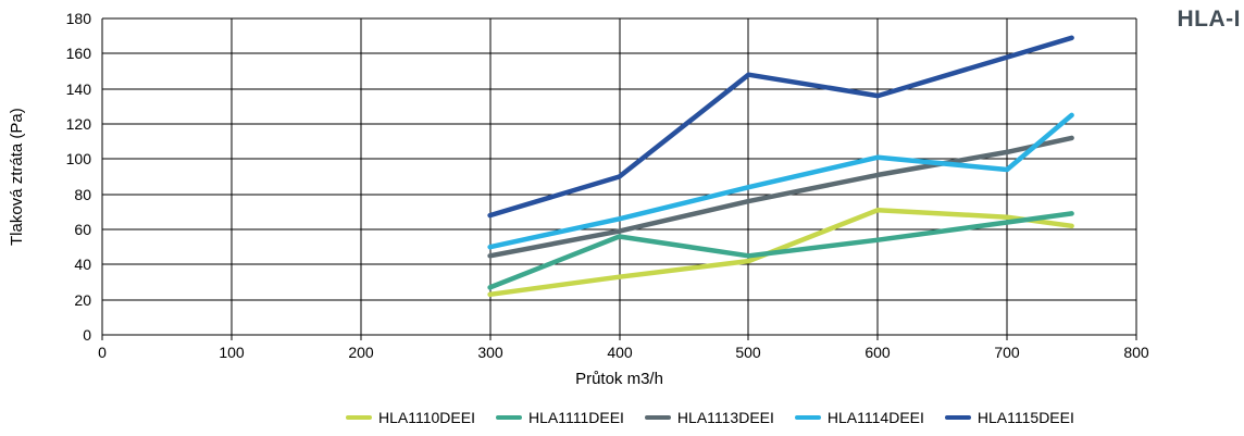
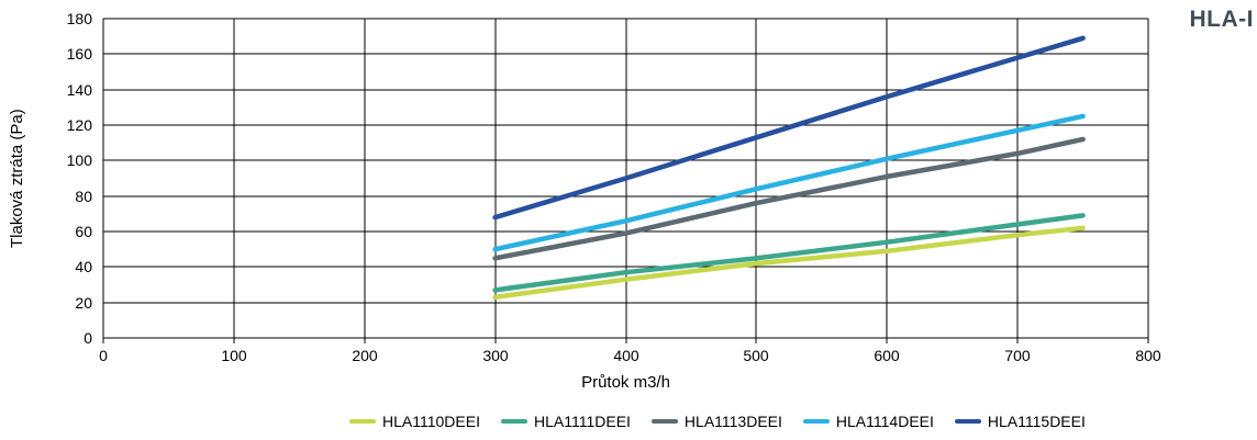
HLA1111DEEI/400: 56 -> 37
HLA1115DEEI/500: 148 -> 113
HLA1110DEEI/600: 71 -> 49
HLA1110DEEI/700: 67 -> 58
HLA1114DEEI/700: 94 -> 117
